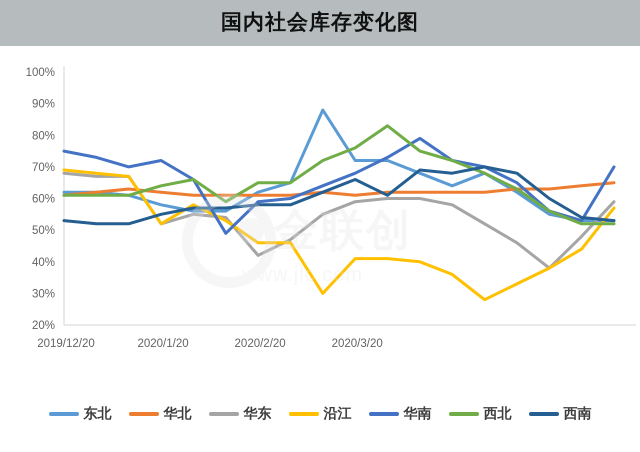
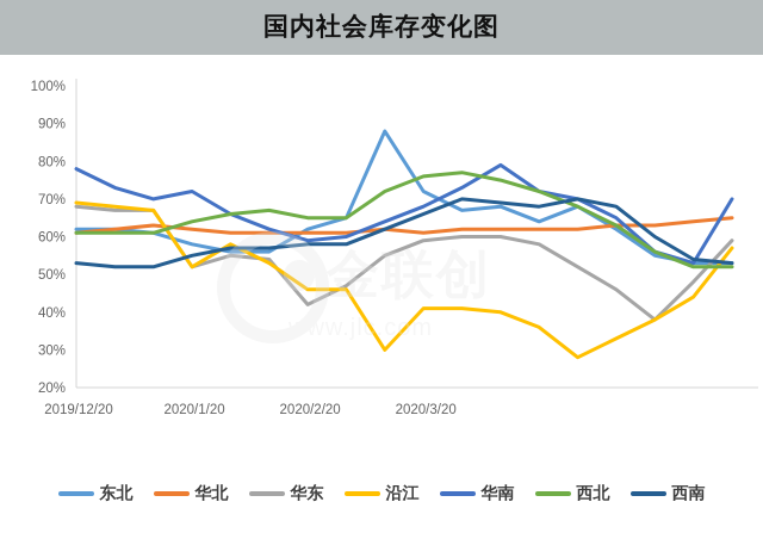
华南/2019/12/20: 75% -> 78%
华南/2020/1/20: 49% -> 62%
西北/2020/1/20: 59% -> 67%
东北/2020/2/20: 72% -> 67%
西北/2020/2/20: 83% -> 77%
西南/2020/2/20: 61% -> 70%
